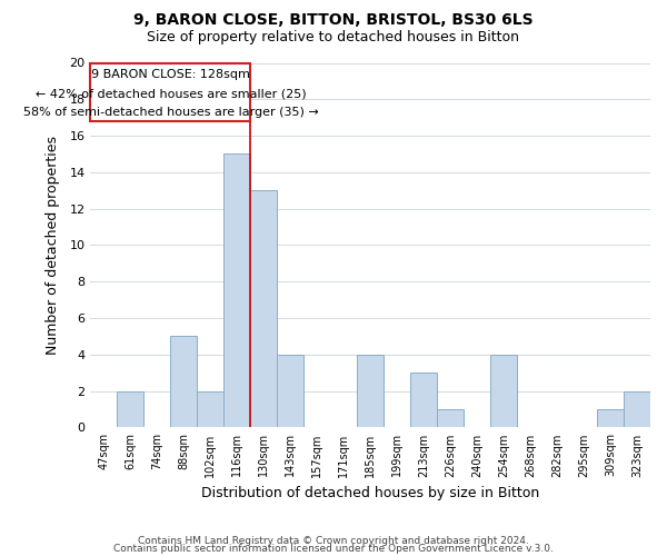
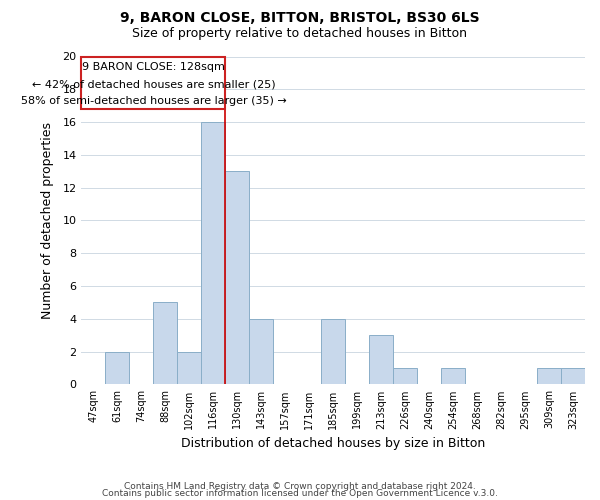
116sqm: 15 -> 16
254sqm: 4 -> 1
323sqm: 2 -> 1
